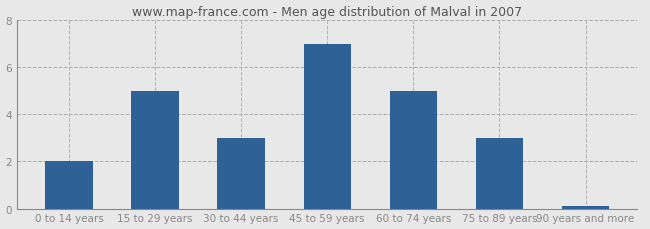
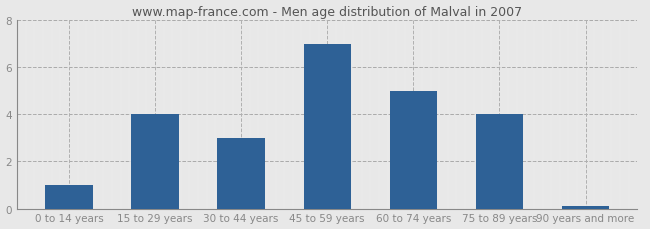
0 to 14 years: 2.0 -> 1.0
15 to 29 years: 5.0 -> 4.0
75 to 89 years: 3.0 -> 4.0
